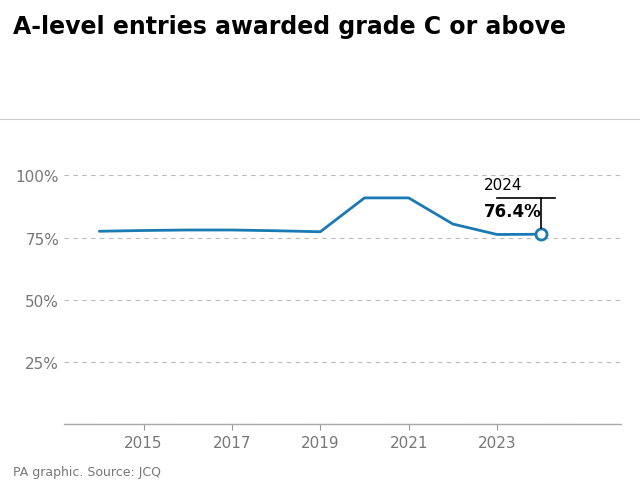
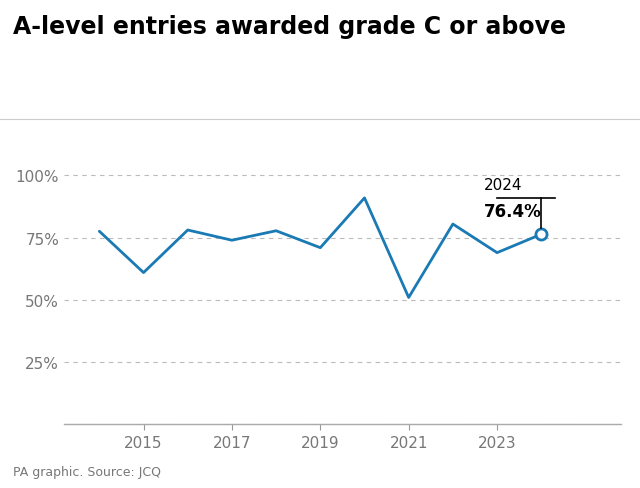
2015: 77.9% -> 61.0%
2017: 78.1% -> 74.0%
2019: 77.4% -> 71.0%
2021: 91.0% -> 51.0%
2023: 76.3% -> 69.0%
